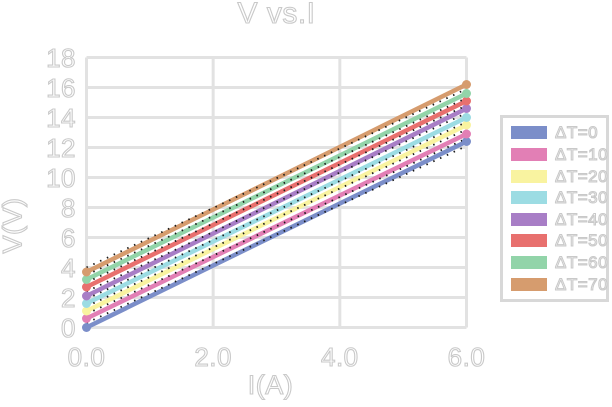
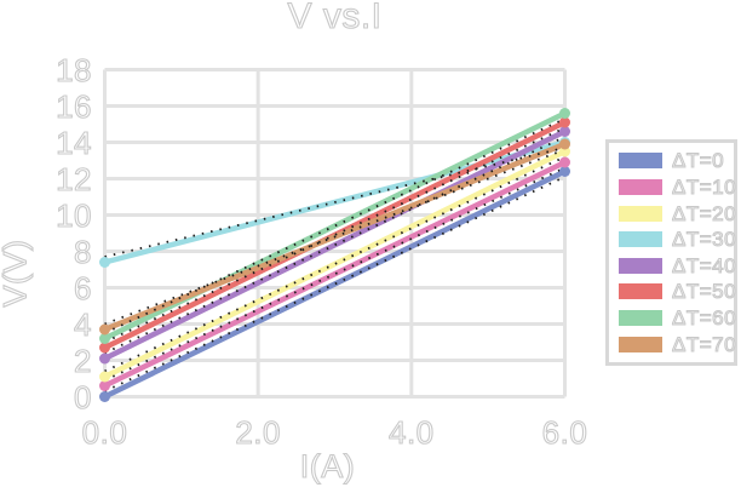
ΔT=30/0: 1.6 -> 7.4
ΔT=70/6: 16.2 -> 13.9
